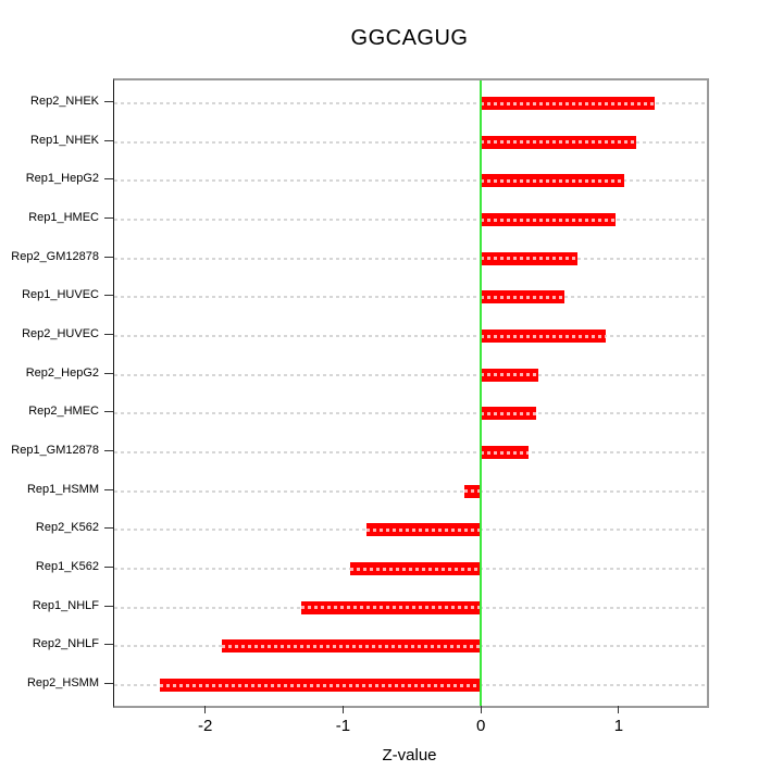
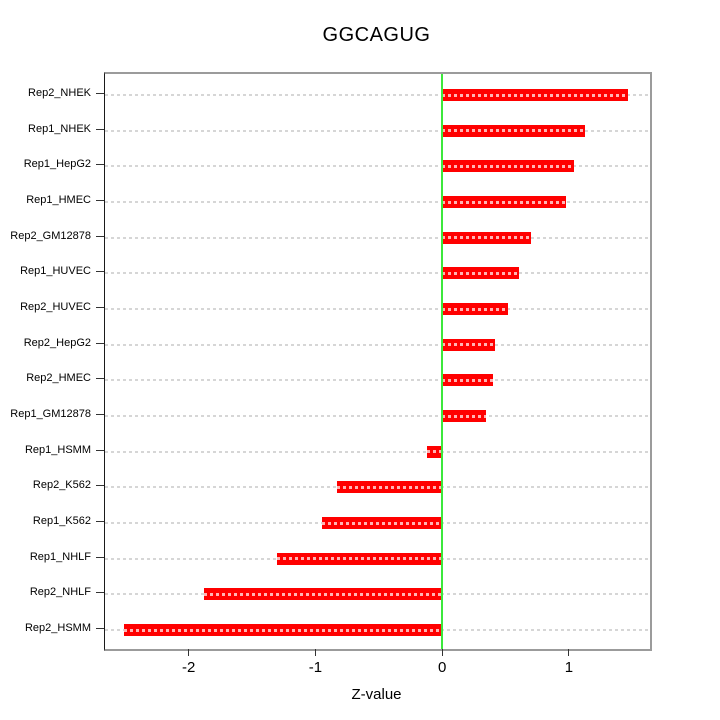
Rep2_NHEK: 1.26 -> 1.47
Rep2_HUVEC: 0.91 -> 0.52
Rep2_HSMM: -2.33 -> -2.51
